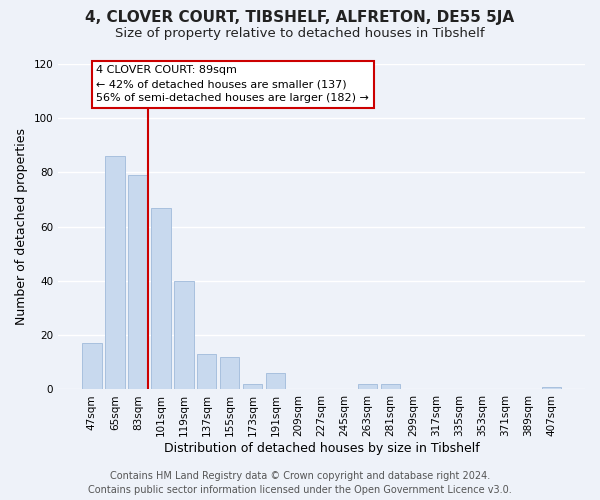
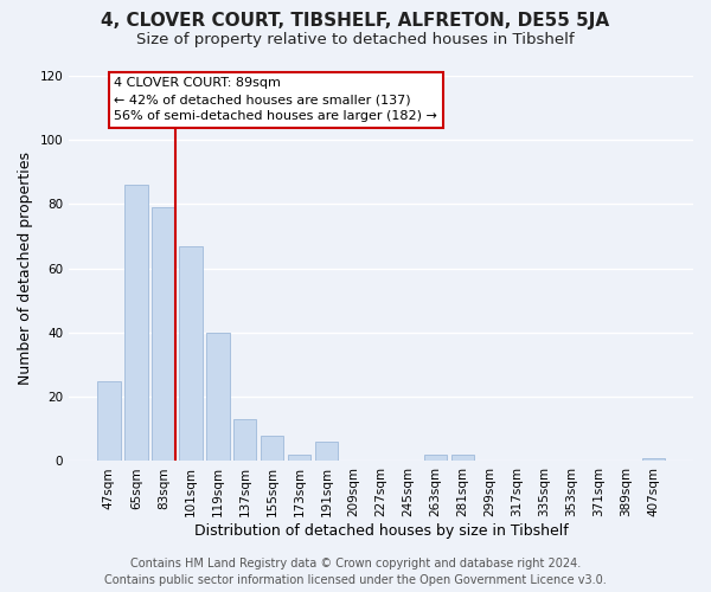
47sqm: 17 -> 25
155sqm: 12 -> 8
